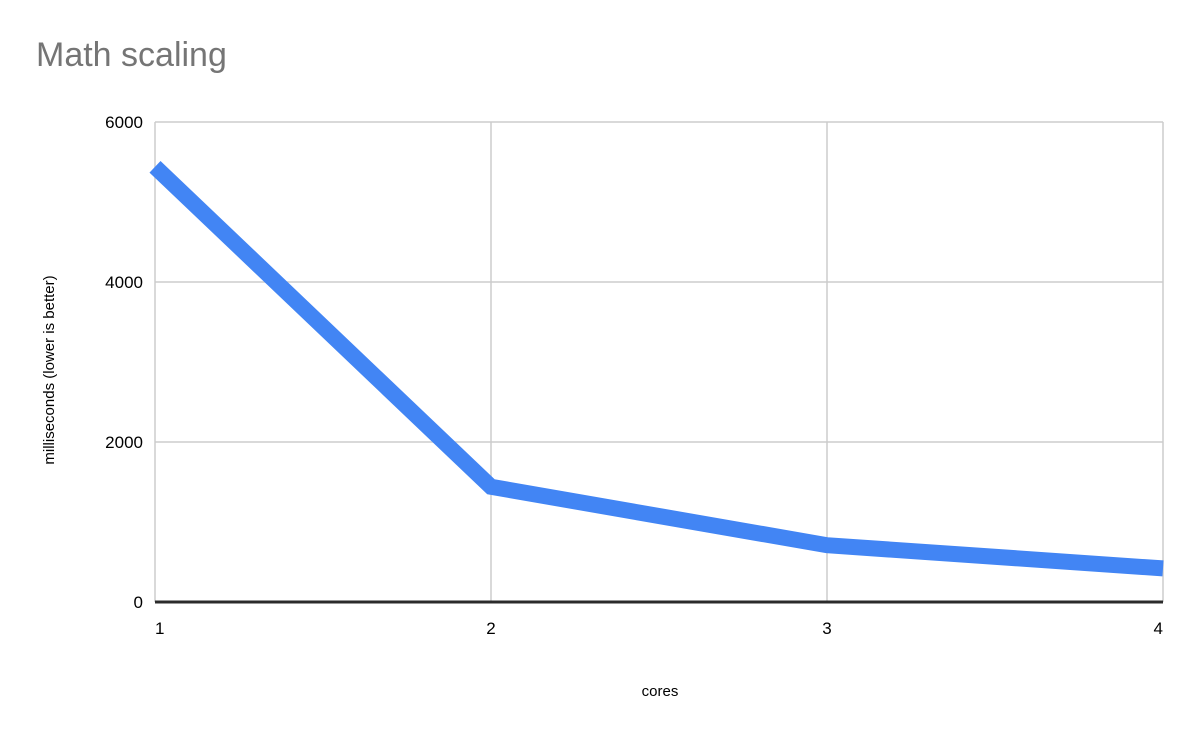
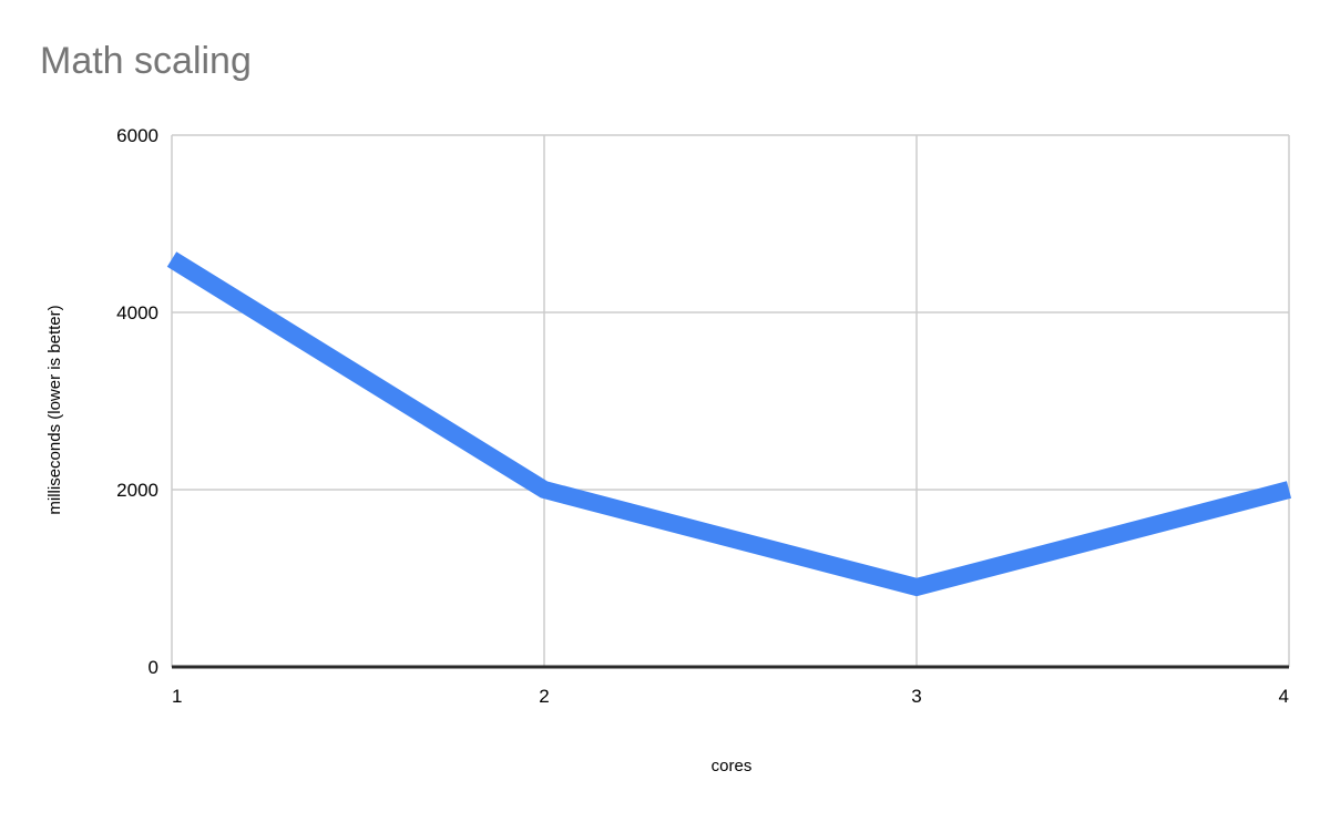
1: 5400 -> 4600
2: 1400 -> 2000
3: 700 -> 900
4: 400 -> 2000
